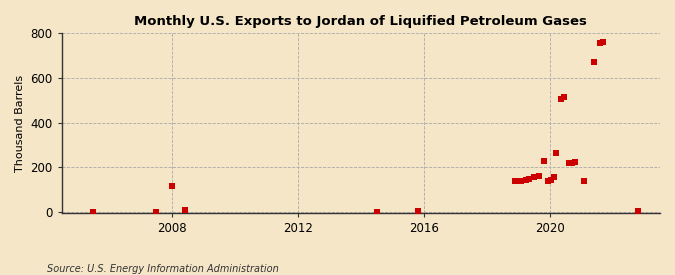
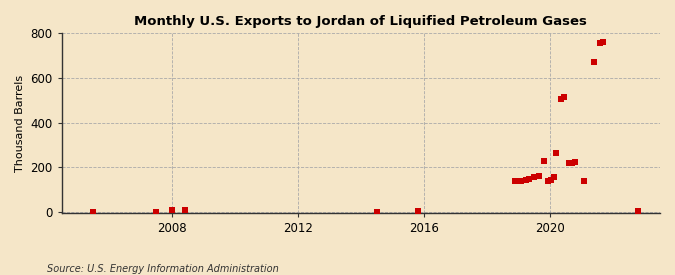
2008: 115 -> 8
